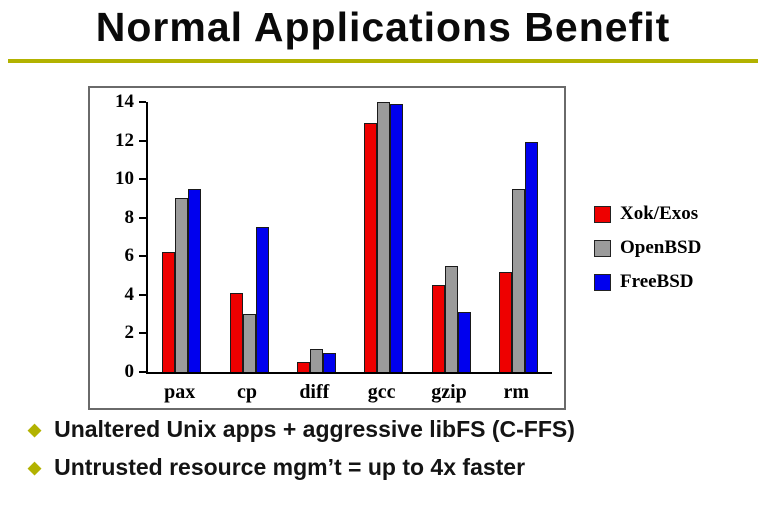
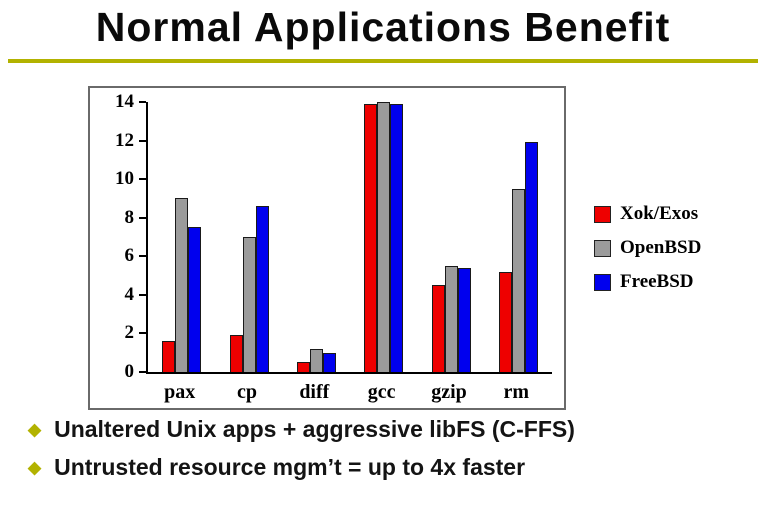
Xok/Exos/pax: 6.2 -> 1.6
FreeBSD/pax: 9.5 -> 7.5
Xok/Exos/cp: 4.1 -> 1.9
OpenBSD/cp: 3.0 -> 7.0
FreeBSD/cp: 7.5 -> 8.6
Xok/Exos/gcc: 12.9 -> 13.9
FreeBSD/gzip: 3.1 -> 5.4
